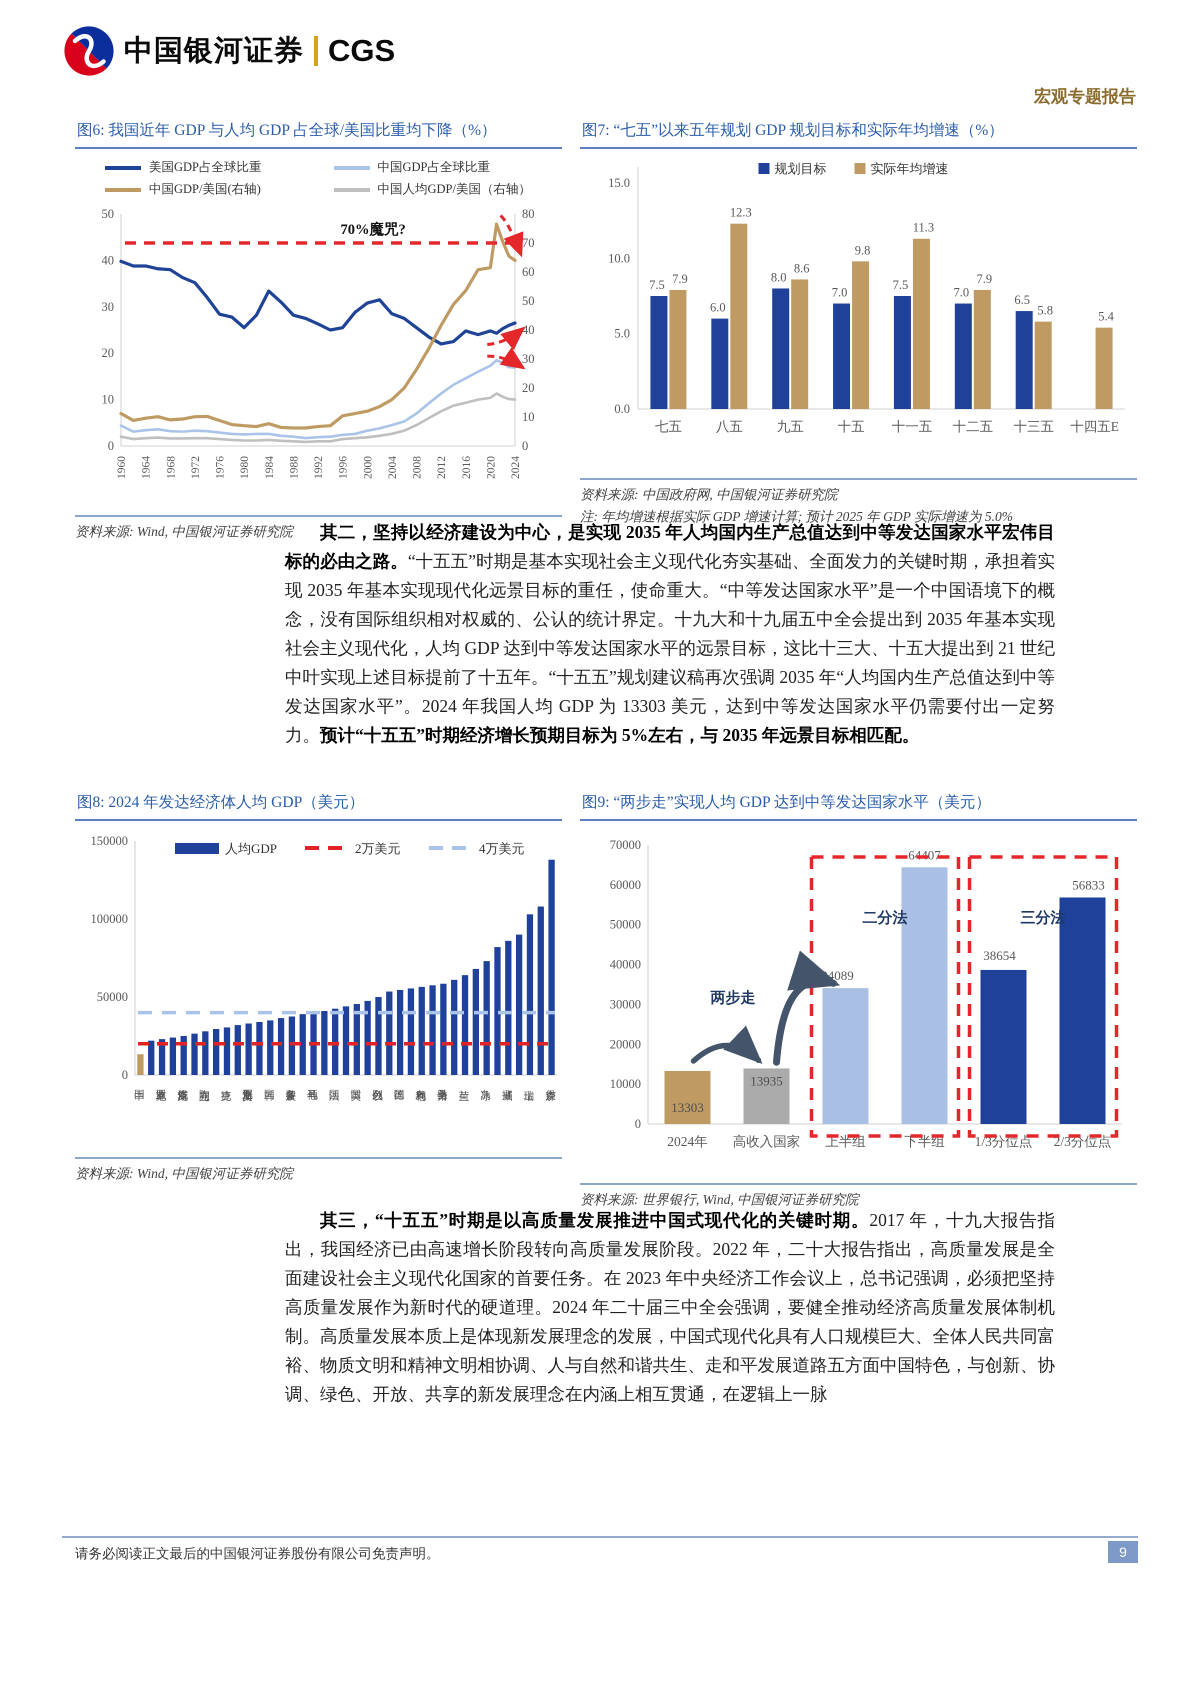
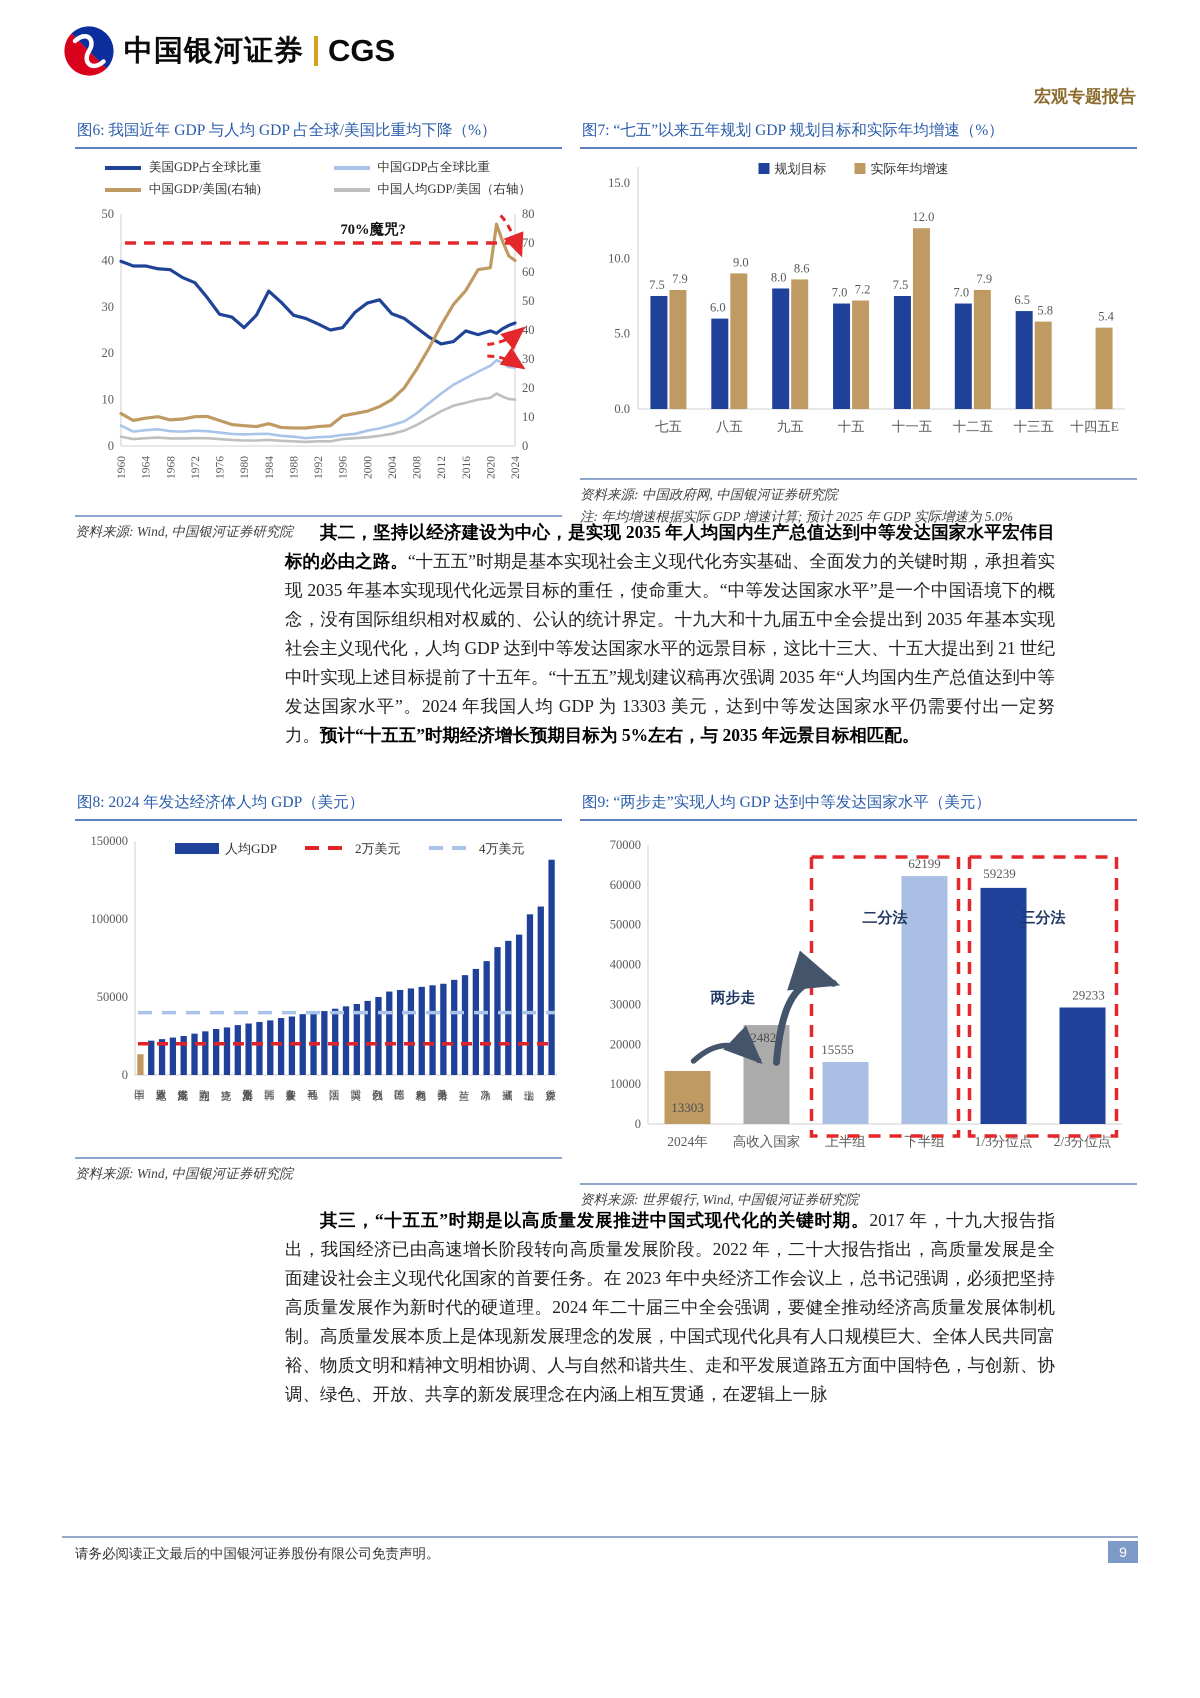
图7: “七五”以来五年规划 GDP 规划目标和实际年均增速（%）/实际年均增速/八五: 12.3 -> 9.0
图7: “七五”以来五年规划 GDP 规划目标和实际年均增速（%）/实际年均增速/十五: 9.8 -> 7.2
图7: “七五”以来五年规划 GDP 规划目标和实际年均增速（%）/实际年均增速/十一五: 11.3 -> 12.0
图9: “两步走”实现人均 GDP 达到中等发达国家水平（美元）/高收入国家: 13935 -> 24821
图9: “两步走”实现人均 GDP 达到中等发达国家水平（美元）/上半组: 34089 -> 15555
图9: “两步走”实现人均 GDP 达到中等发达国家水平（美元）/下半组: 64407 -> 62199
图9: “两步走”实现人均 GDP 达到中等发达国家水平（美元）/1/3分位点: 38654 -> 59239
图9: “两步走”实现人均 GDP 达到中等发达国家水平（美元）/2/3分位点: 56833 -> 29233
